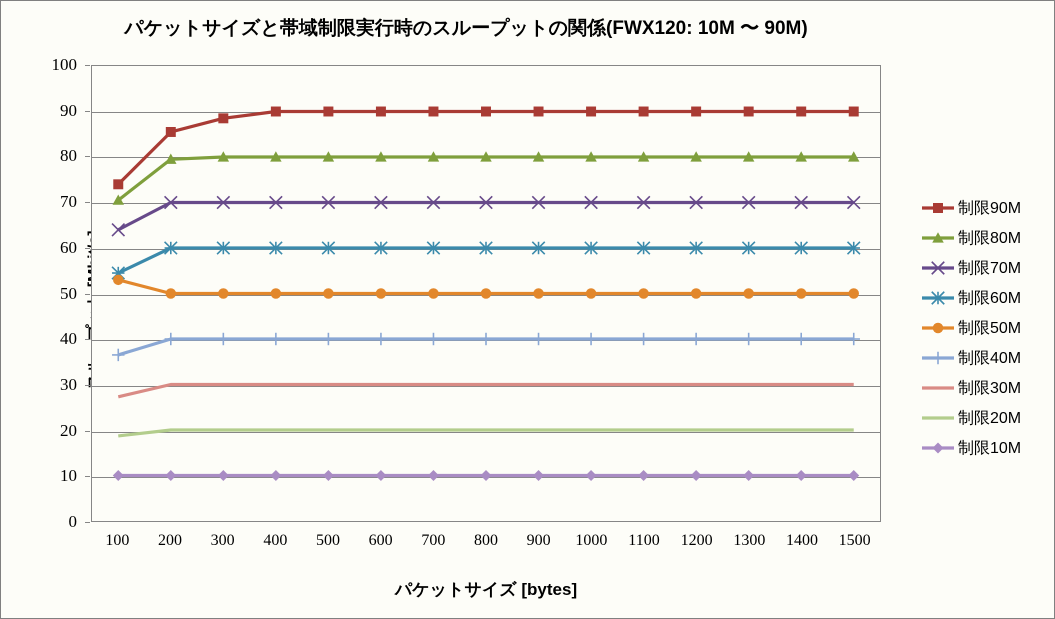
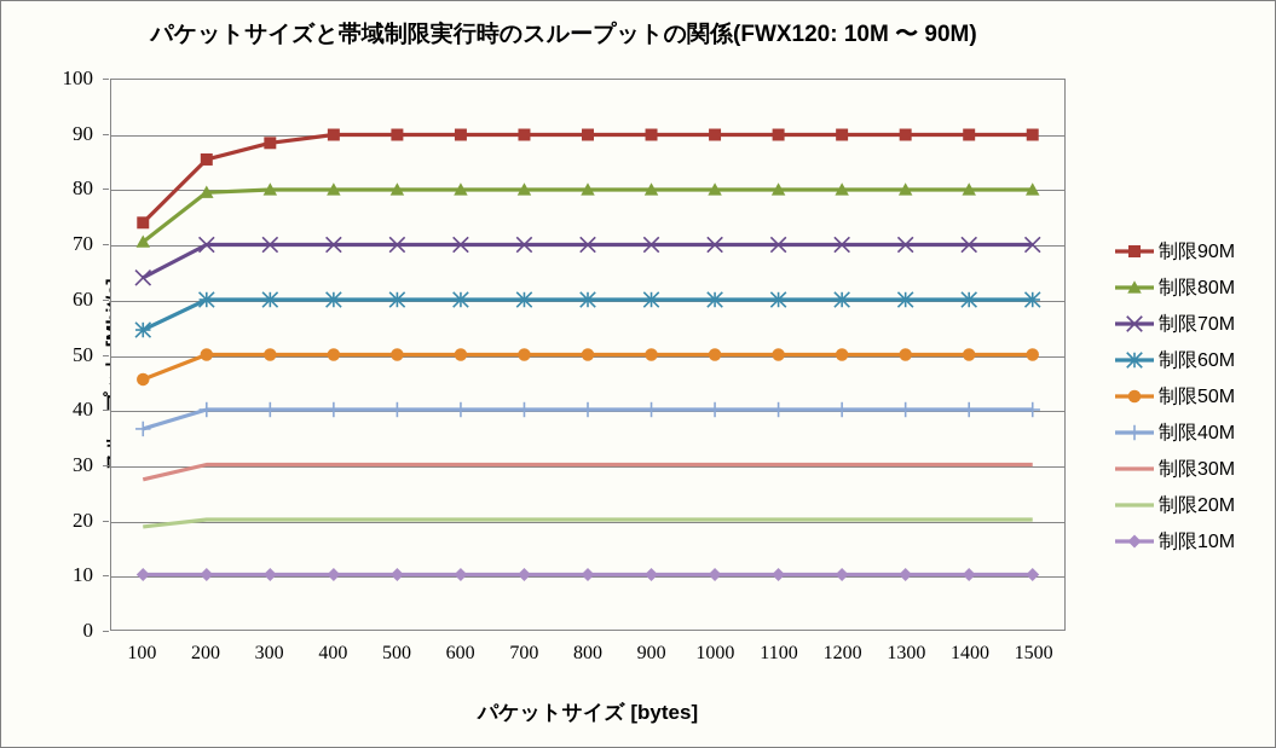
制限50M/100: 53 -> 46
